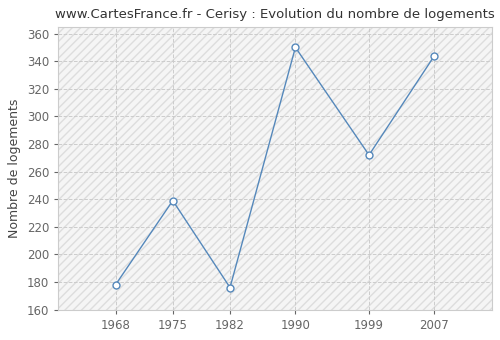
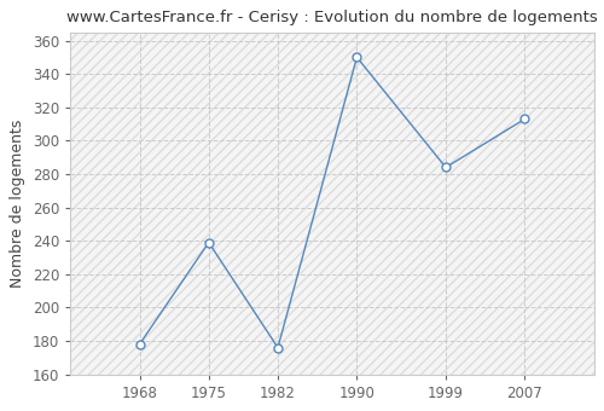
1999: 272 -> 284
2007: 344 -> 313
